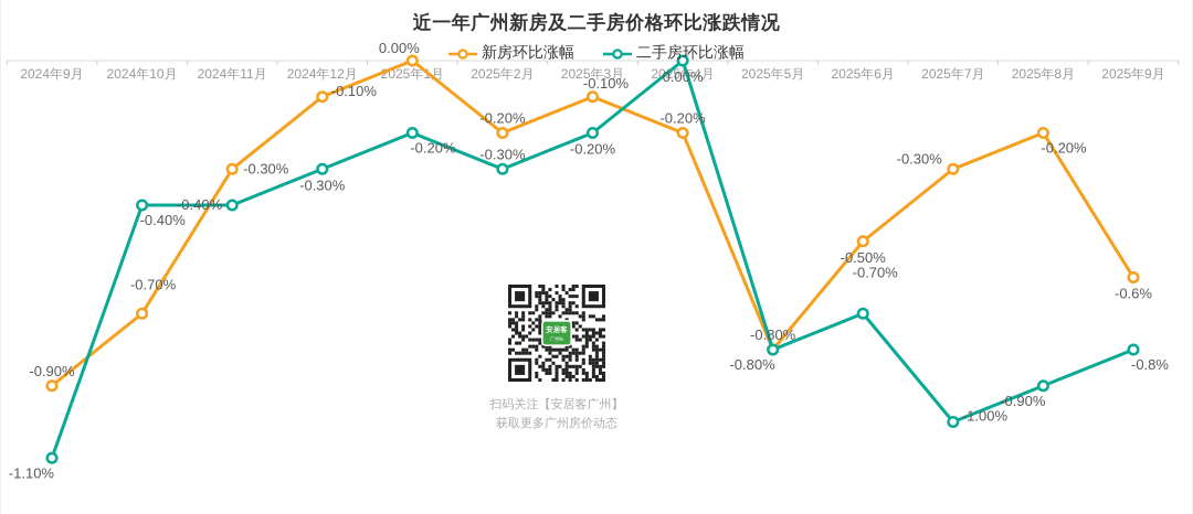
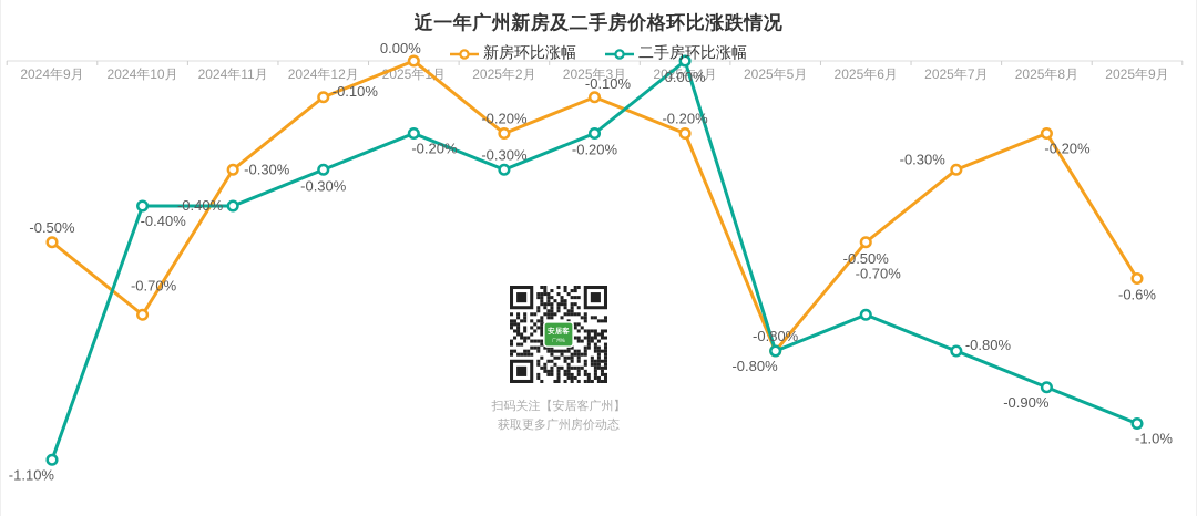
新房环比涨幅/2024年9月: -0.90% -> -0.50%
二手房环比涨幅/2025年7月: -1.00% -> -0.80%
二手房环比涨幅/2025年9月: -0.8% -> -1.0%
